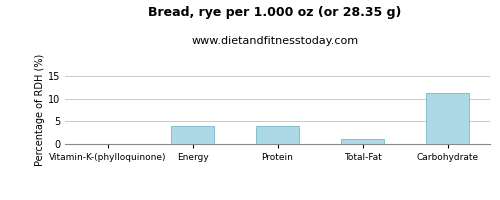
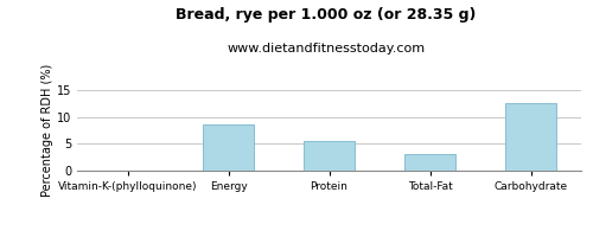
Energy: 4.0 -> 8.5
Protein: 4.0 -> 5.5
Total-Fat: 1.1 -> 3.0
Carbohydrate: 11.2 -> 12.5
